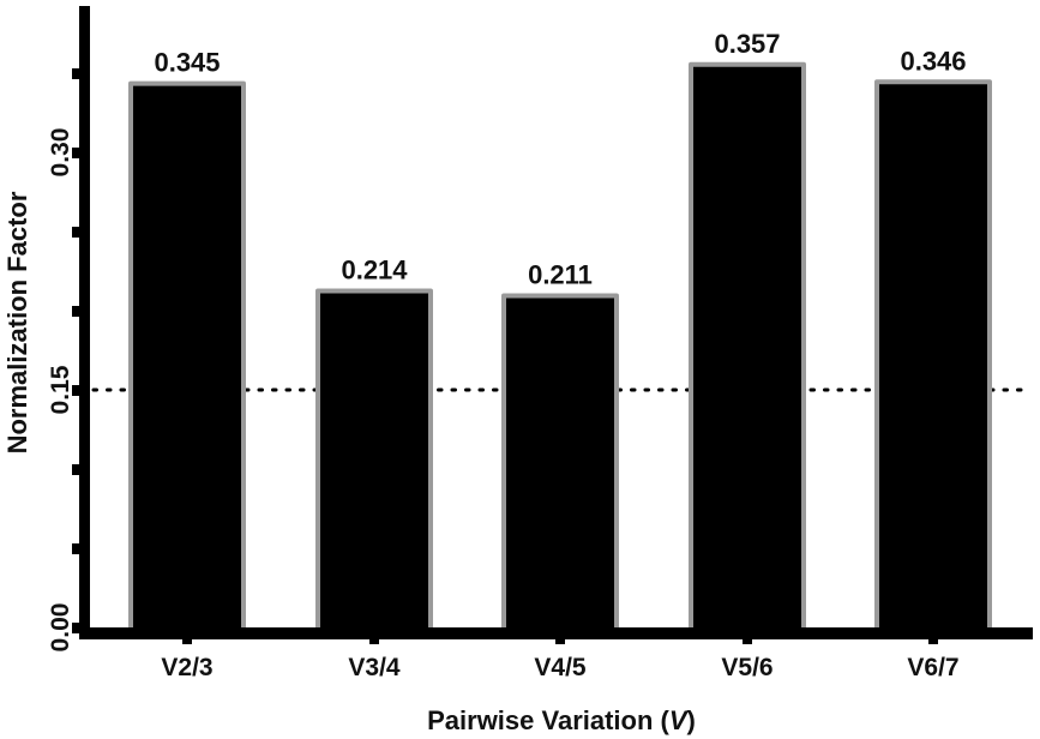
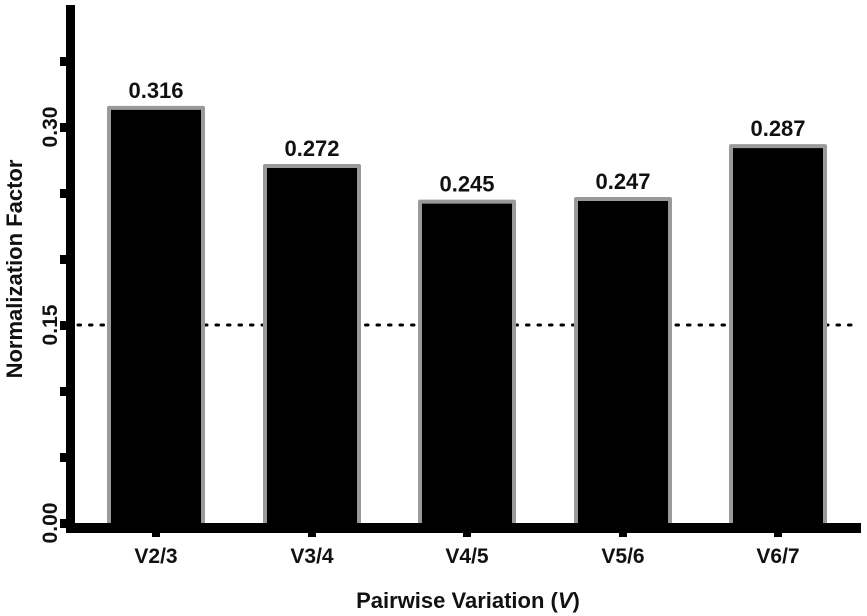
V2/3: 0.345 -> 0.316
V3/4: 0.214 -> 0.272
V4/5: 0.211 -> 0.245
V5/6: 0.357 -> 0.247
V6/7: 0.346 -> 0.287
